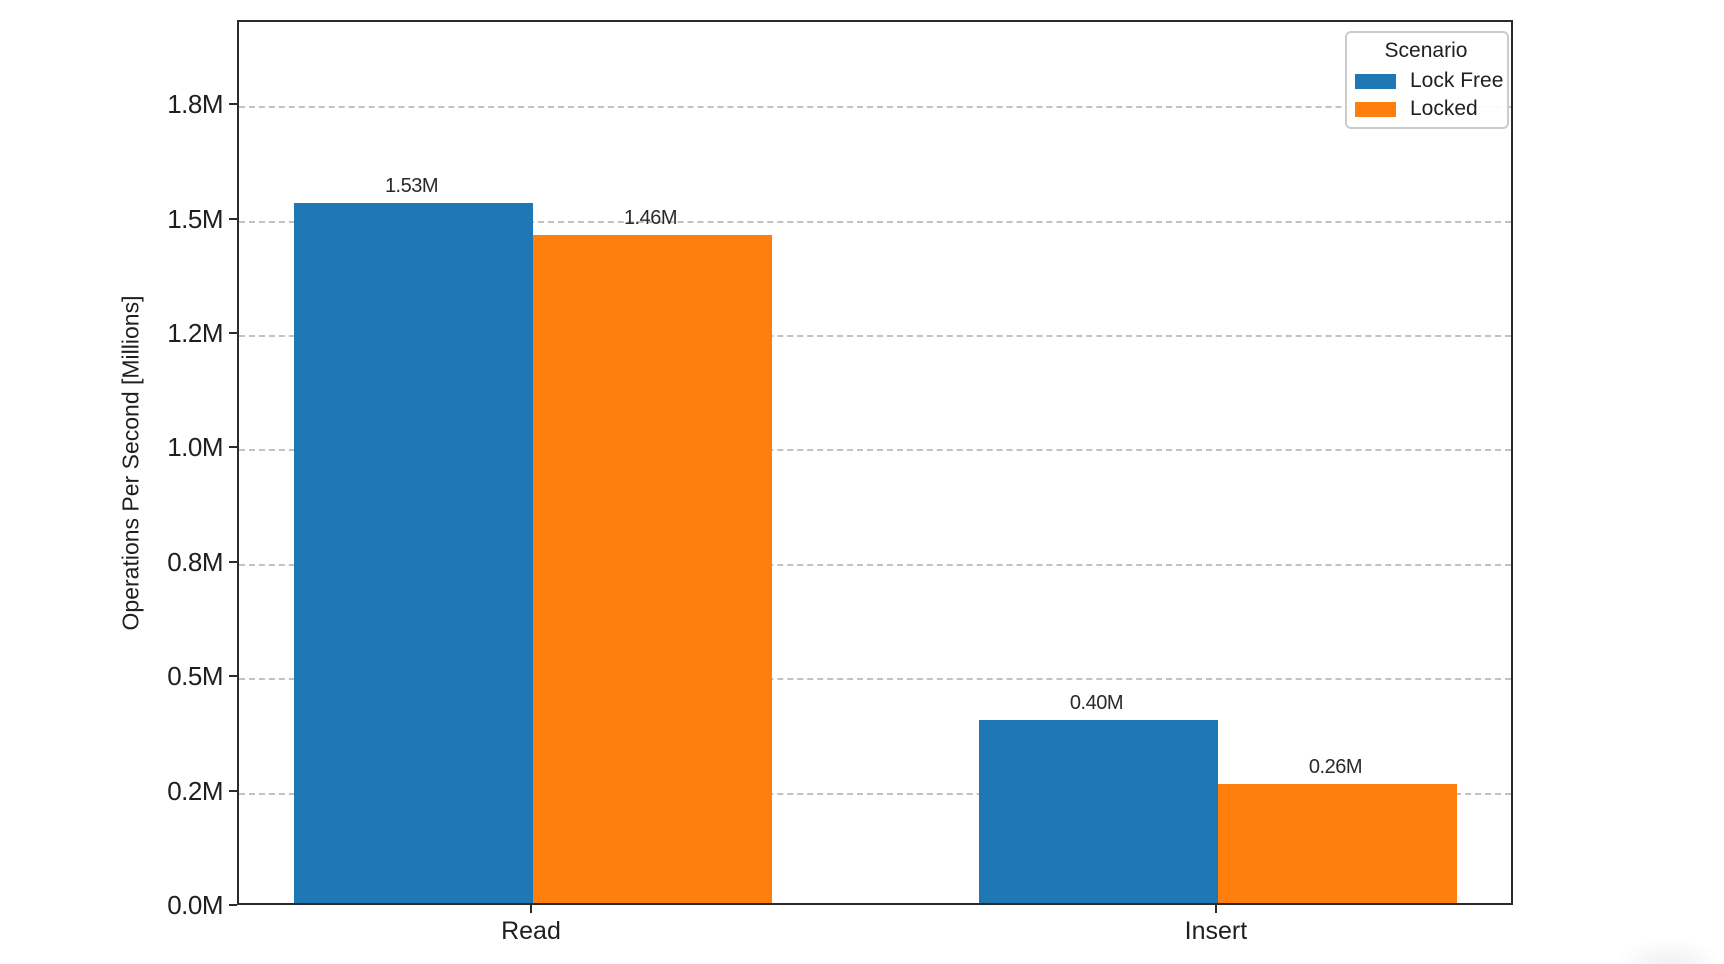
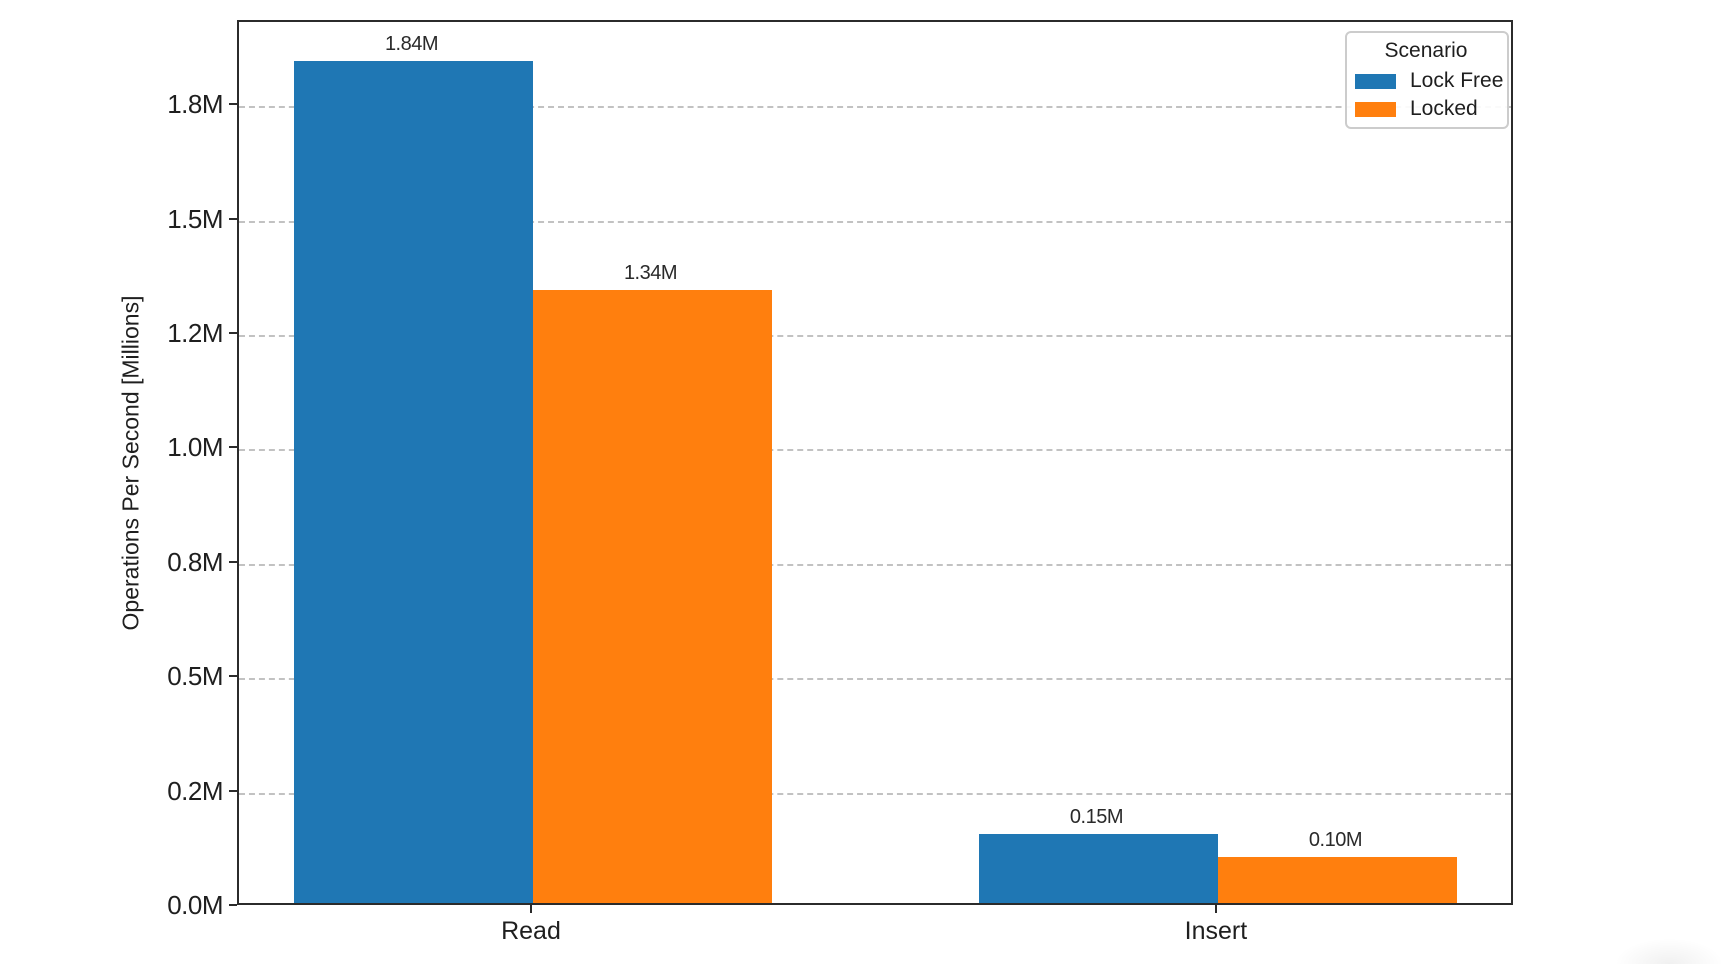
Lock Free/Read: 1.53M -> 1.84M
Locked/Read: 1.46M -> 1.34M
Lock Free/Insert: 0.40M -> 0.15M
Locked/Insert: 0.26M -> 0.10M
